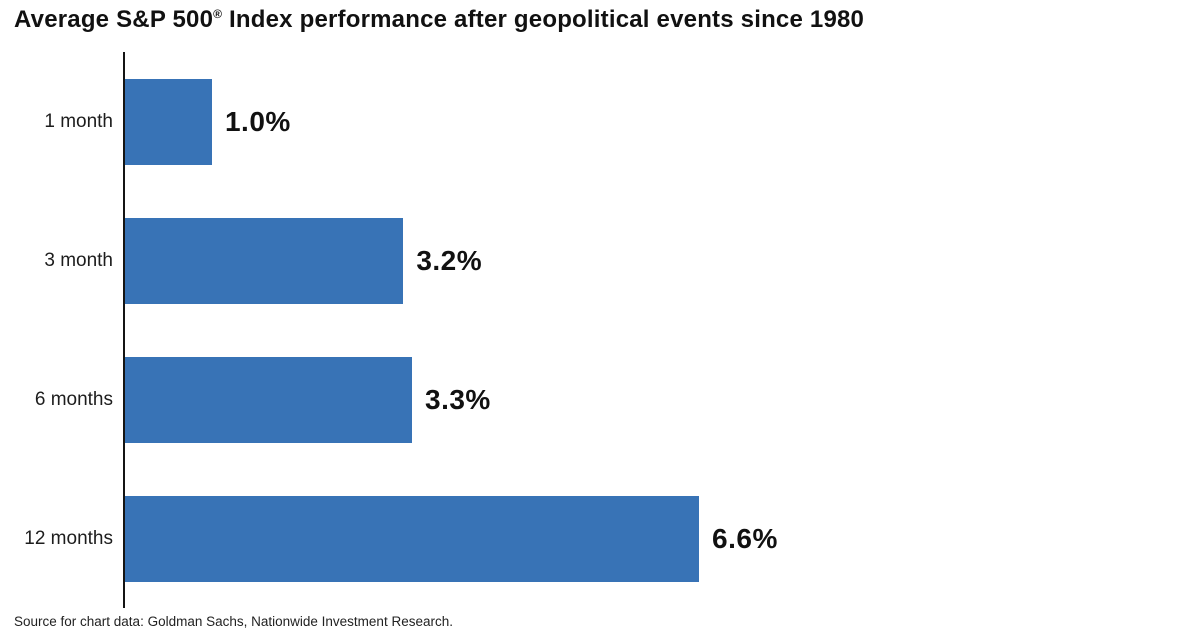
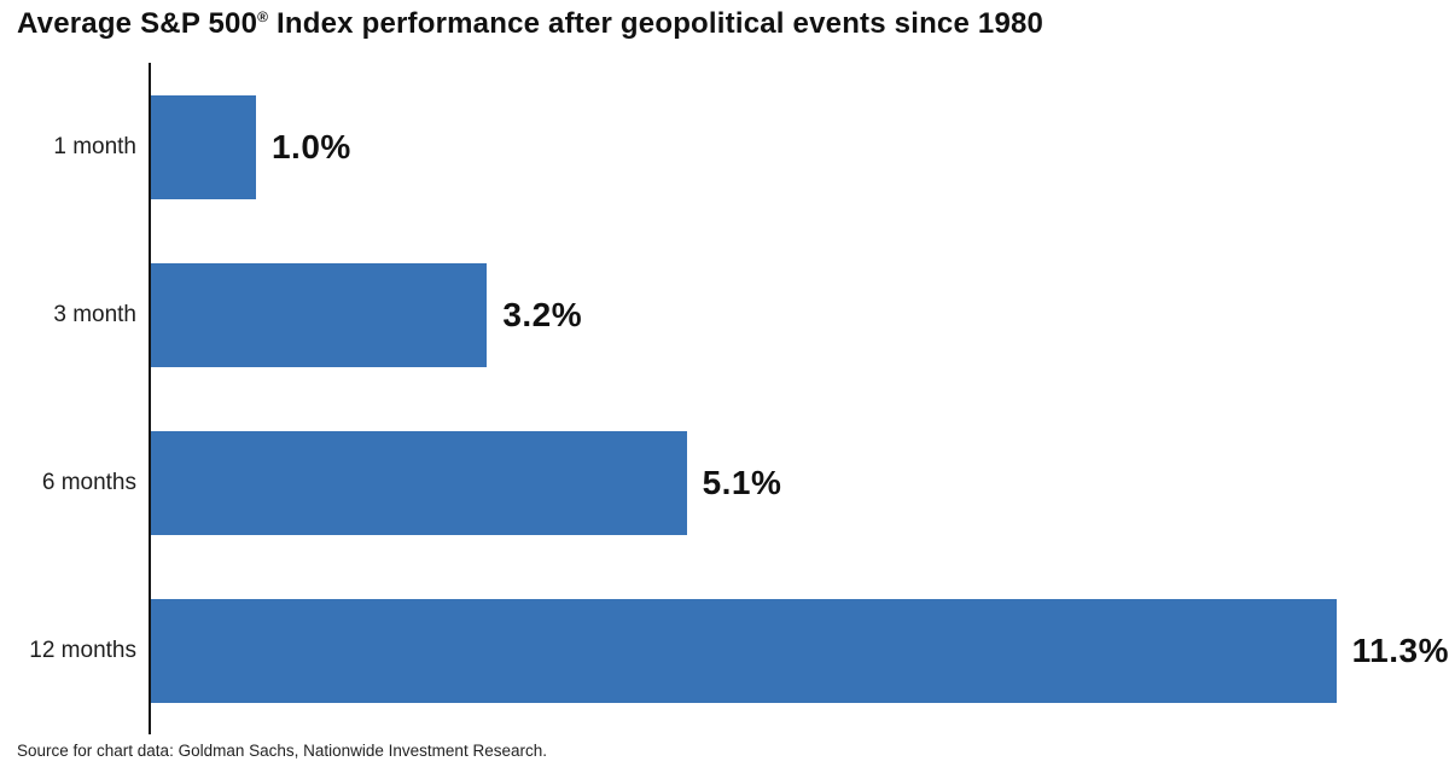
6 months: 3.3% -> 5.1%
12 months: 6.6% -> 11.3%
